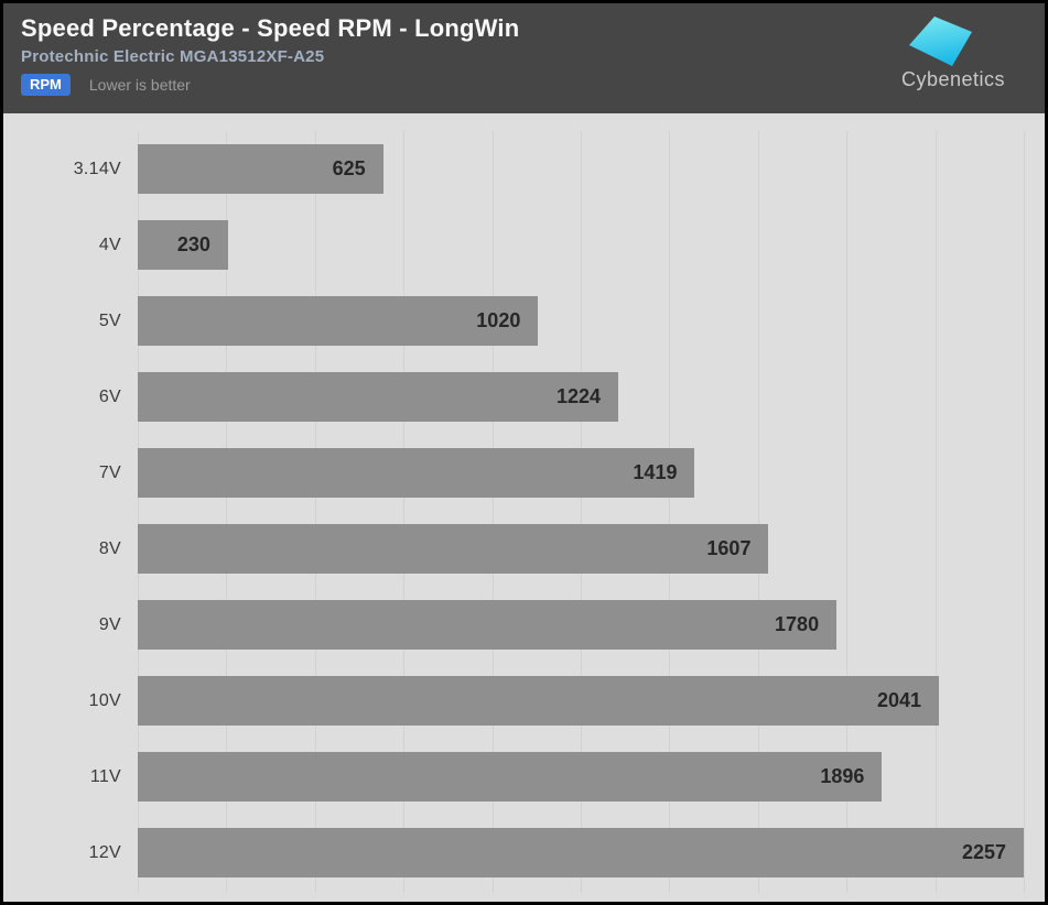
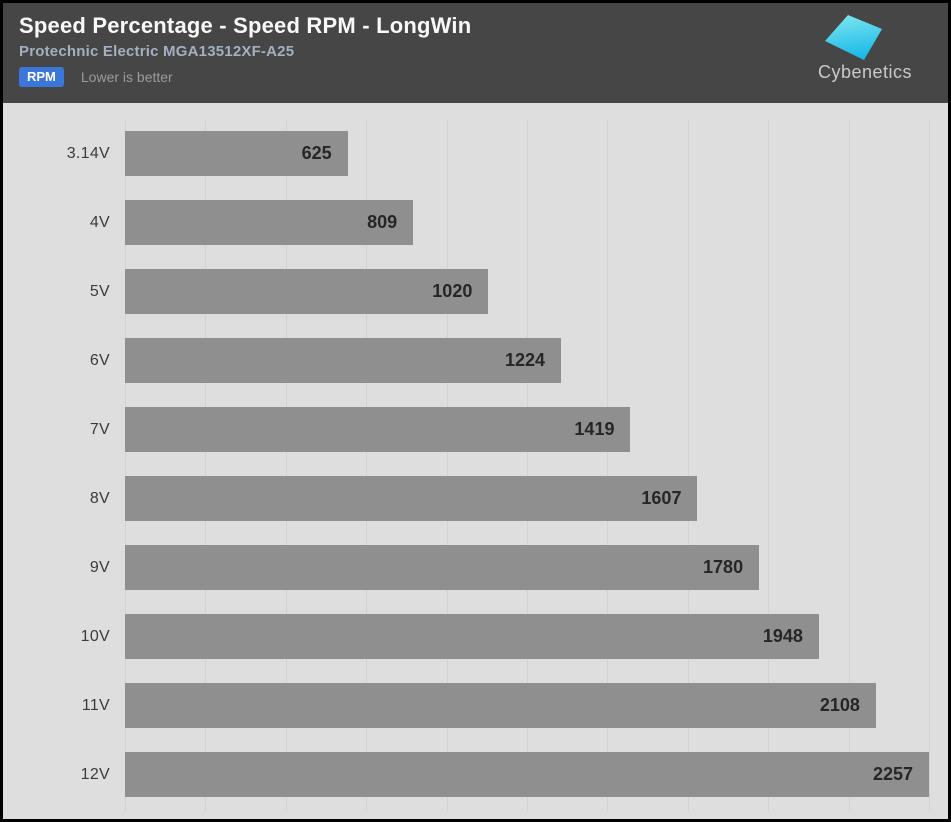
4V: 230 -> 809
10V: 2041 -> 1948
11V: 1896 -> 2108
